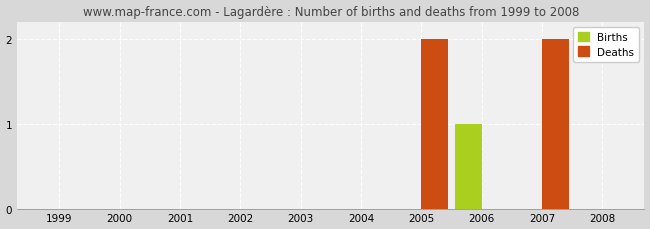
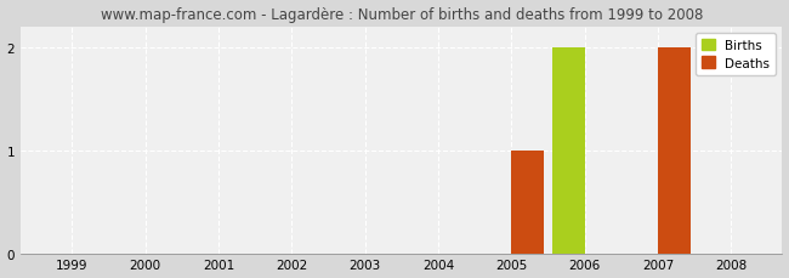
Deaths/2005: 2 -> 1
Births/2006: 1 -> 2
